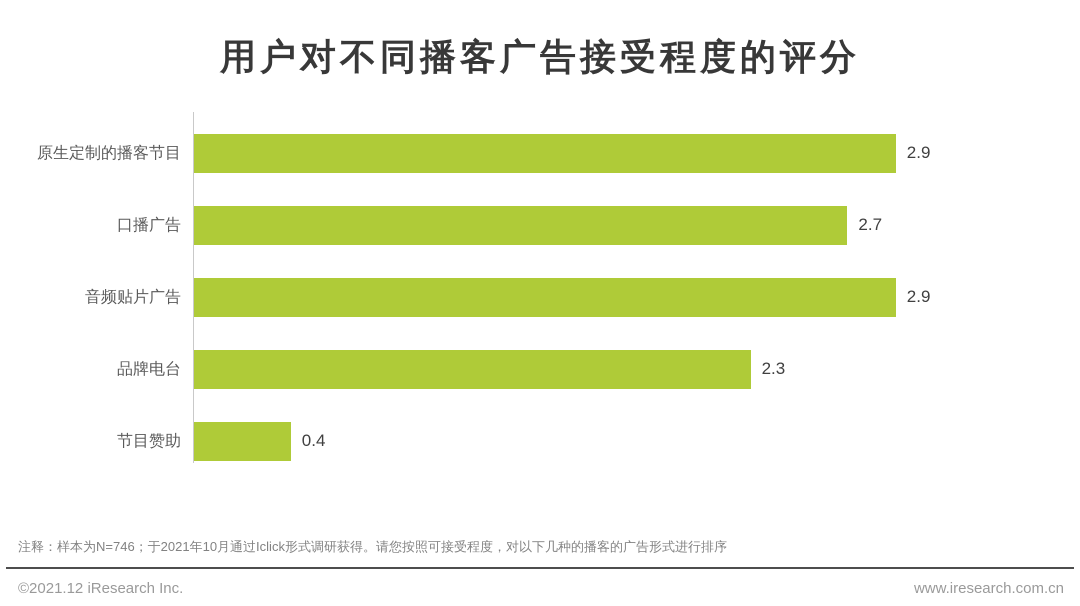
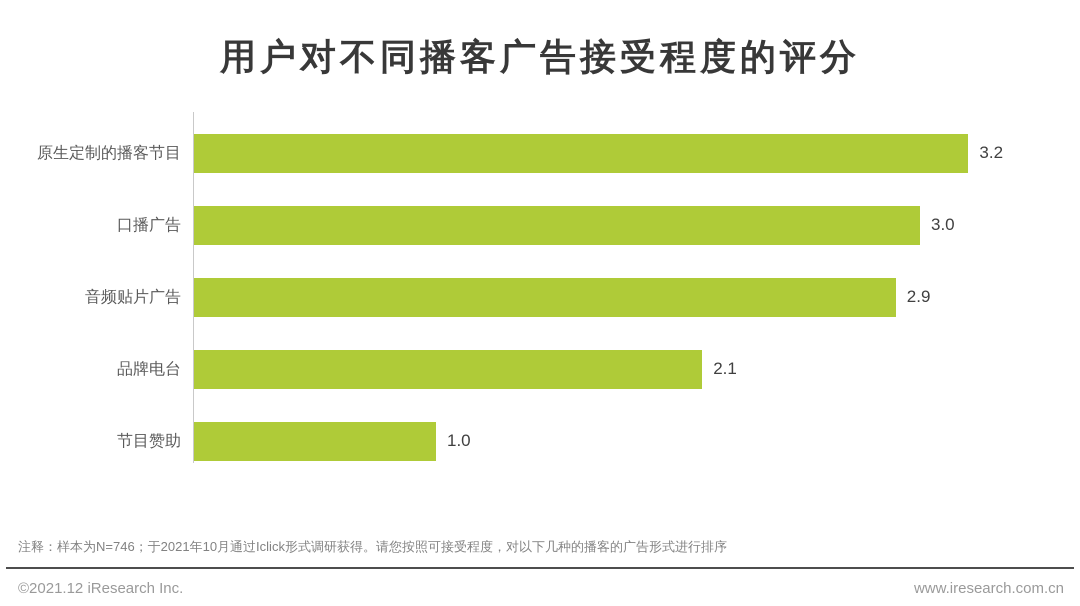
原生定制的播客节目: 2.9 -> 3.2
口播广告: 2.7 -> 3.0
品牌电台: 2.3 -> 2.1
节目赞助: 0.4 -> 1.0
